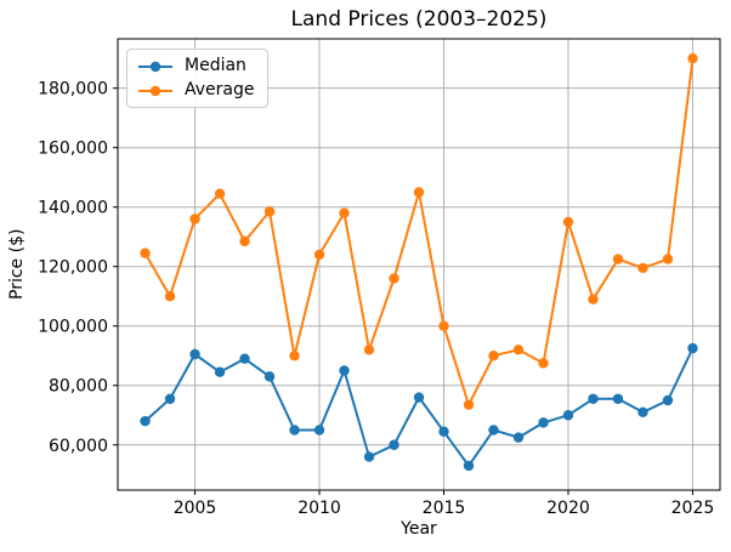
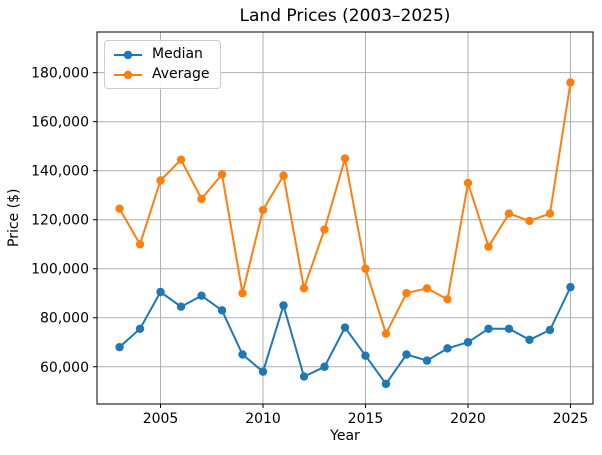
Median/2010: 65000 -> 58000
Average/2025: 190000 -> 176000
